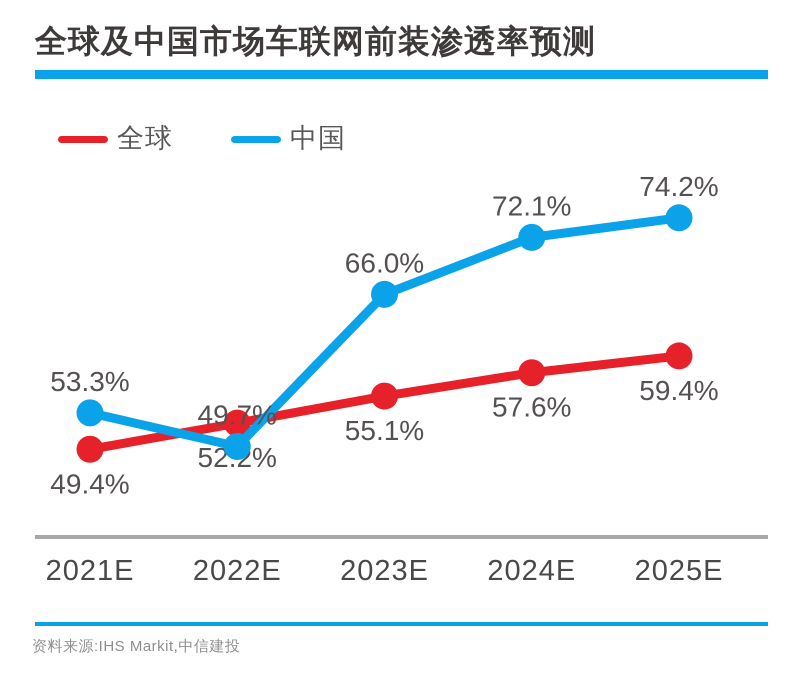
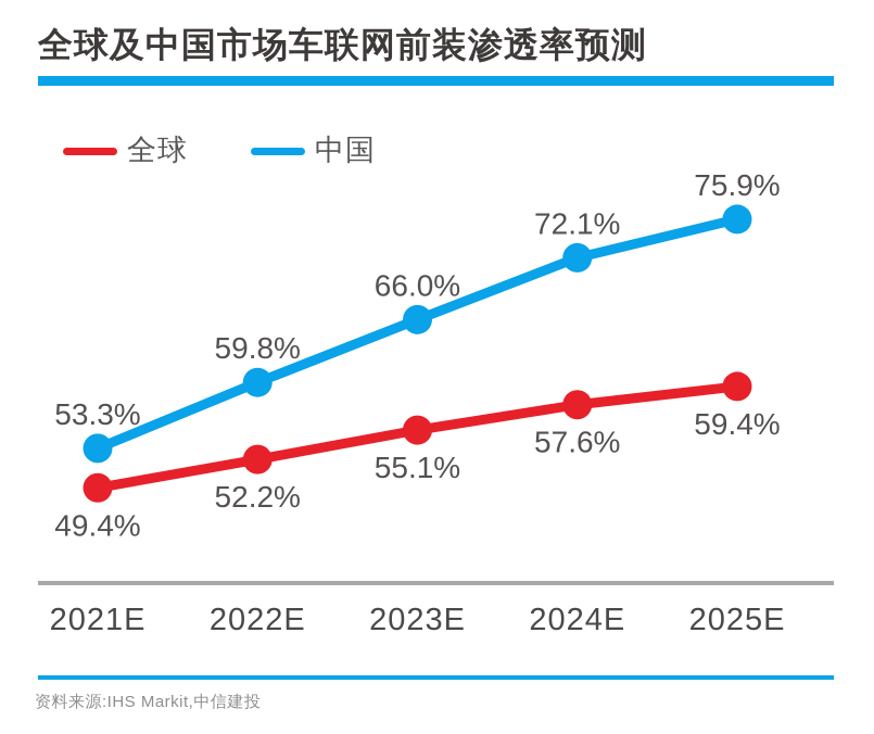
中国/2022E: 49.7% -> 59.8%
中国/2025E: 74.2% -> 75.9%
